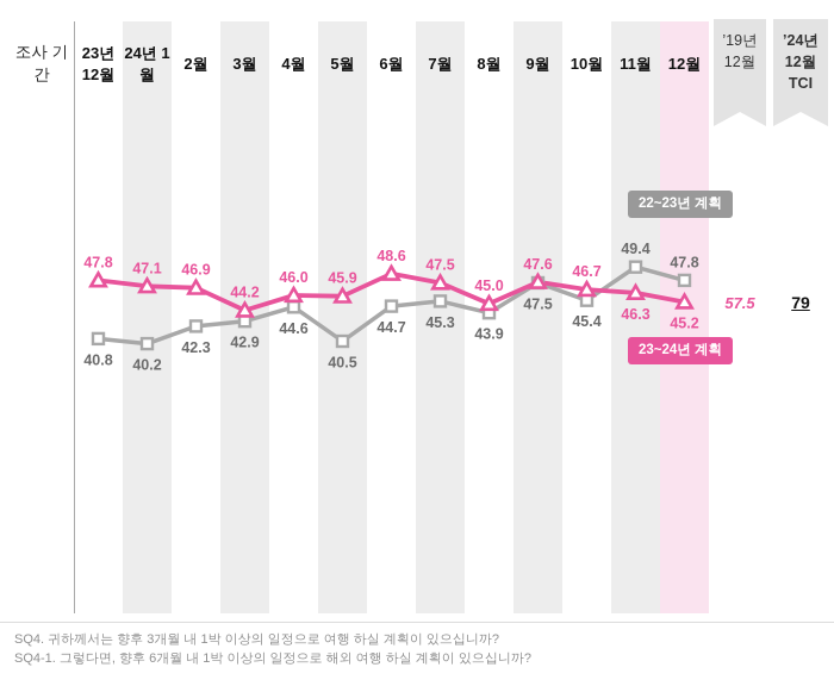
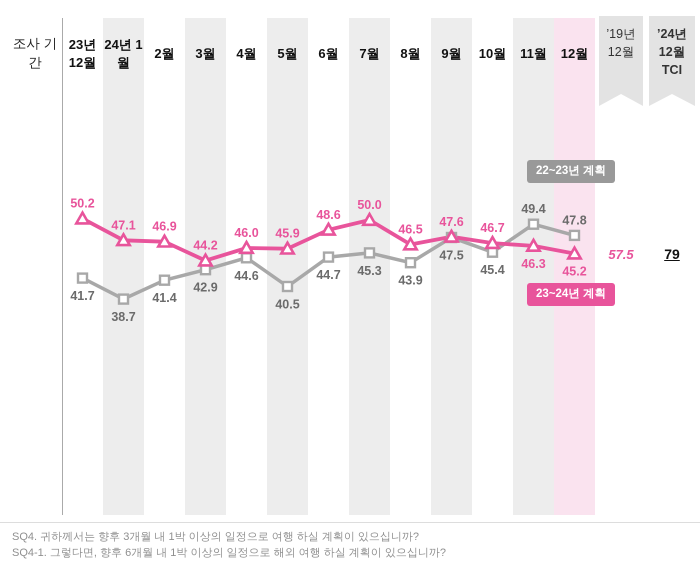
22~23년 계획/23년 12월: 40.8 -> 41.7
23~24년 계획/23년 12월: 47.8 -> 50.2
22~23년 계획/24년 1월: 40.2 -> 38.7
22~23년 계획/2월: 42.3 -> 41.4
23~24년 계획/7월: 47.5 -> 50.0
23~24년 계획/8월: 45.0 -> 46.5
